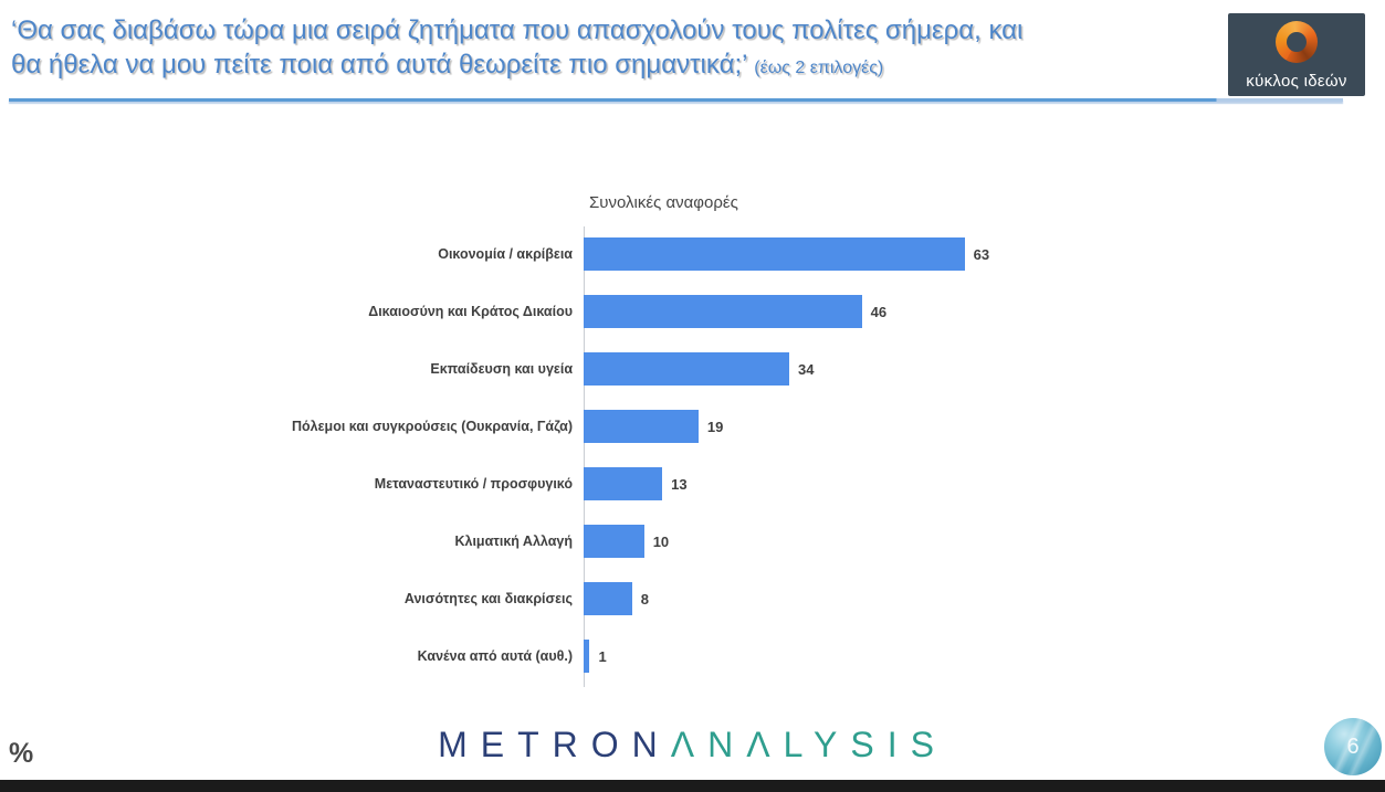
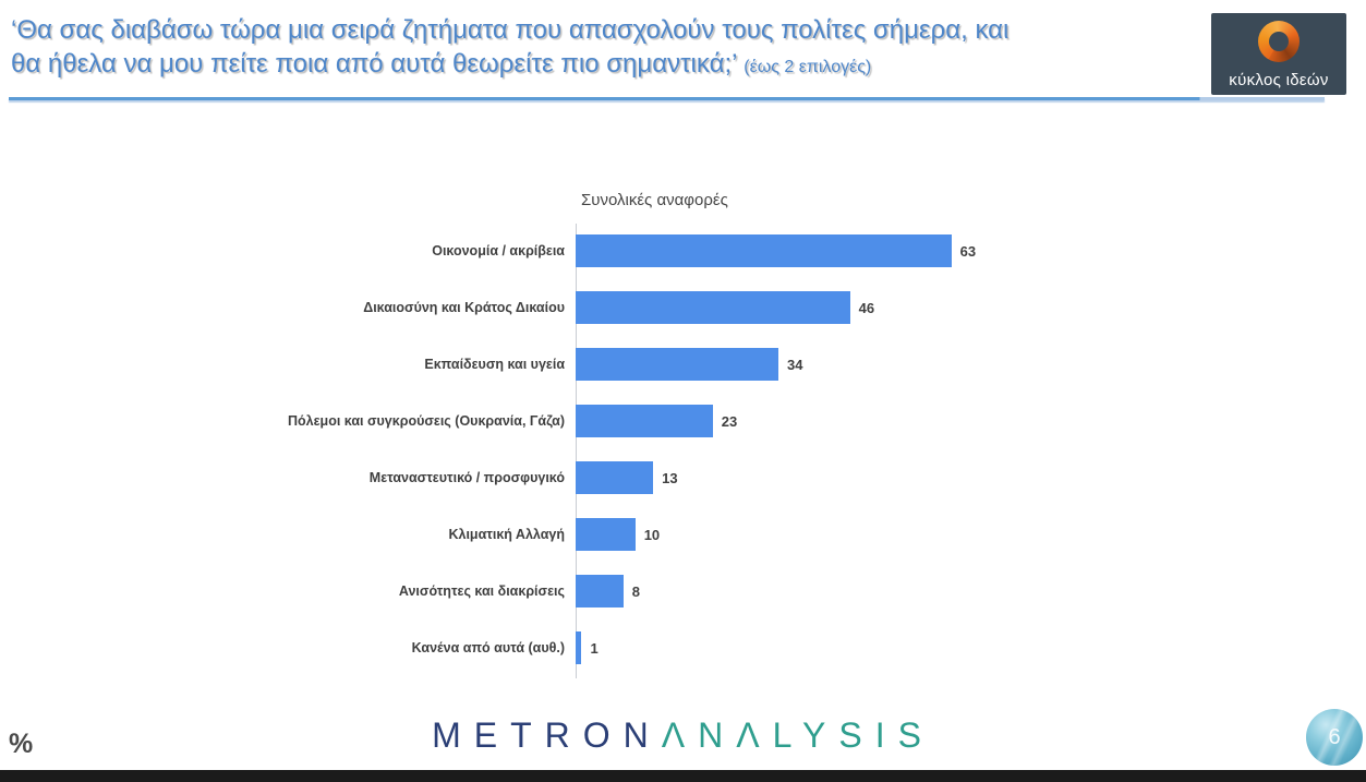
Πόλεμοι και συγκρούσεις (Ουκρανία, Γάζα): 19 -> 23
